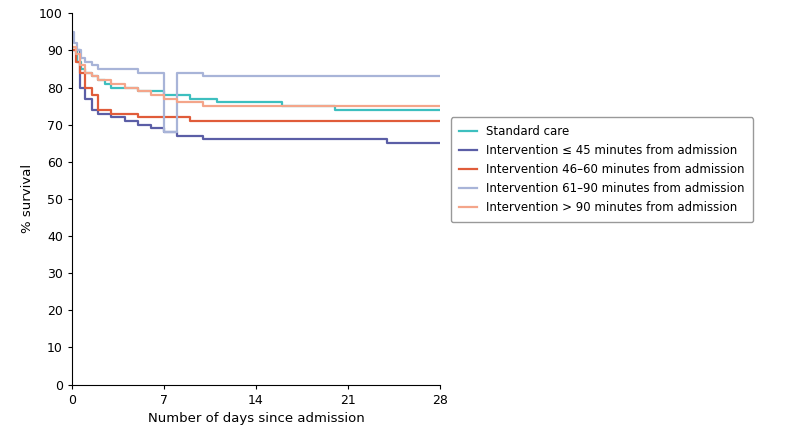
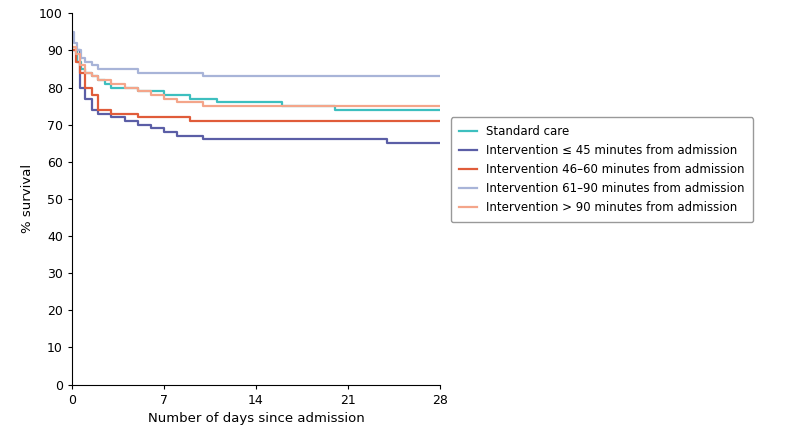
Intervention 61–90 minutes from admission/7: 68 -> 84
